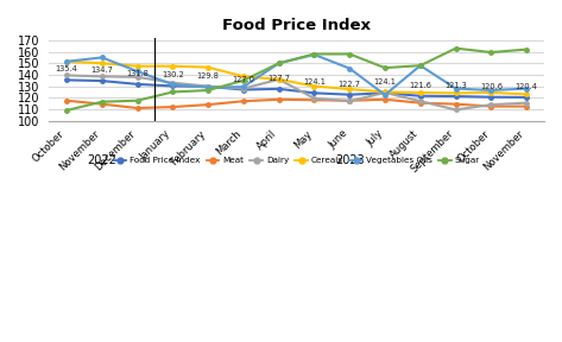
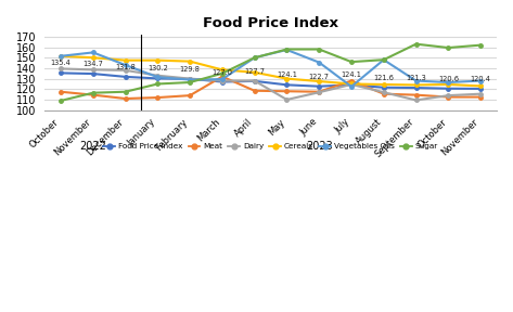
Meat/March: 117 -> 132
Dairy/April: 136 -> 128
Dairy/May: 120 -> 110
Meat/July: 118 -> 128
